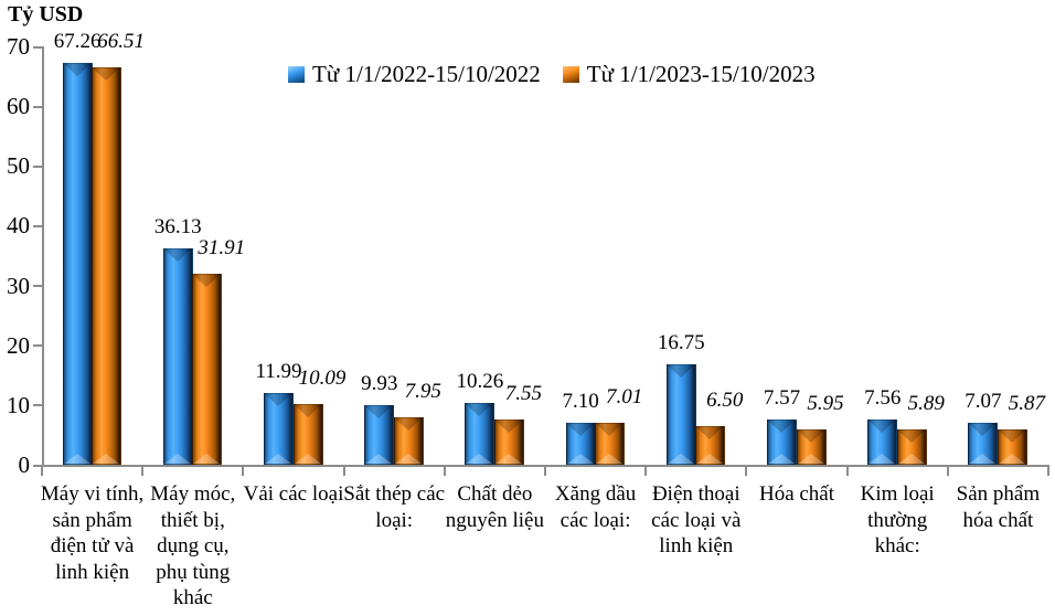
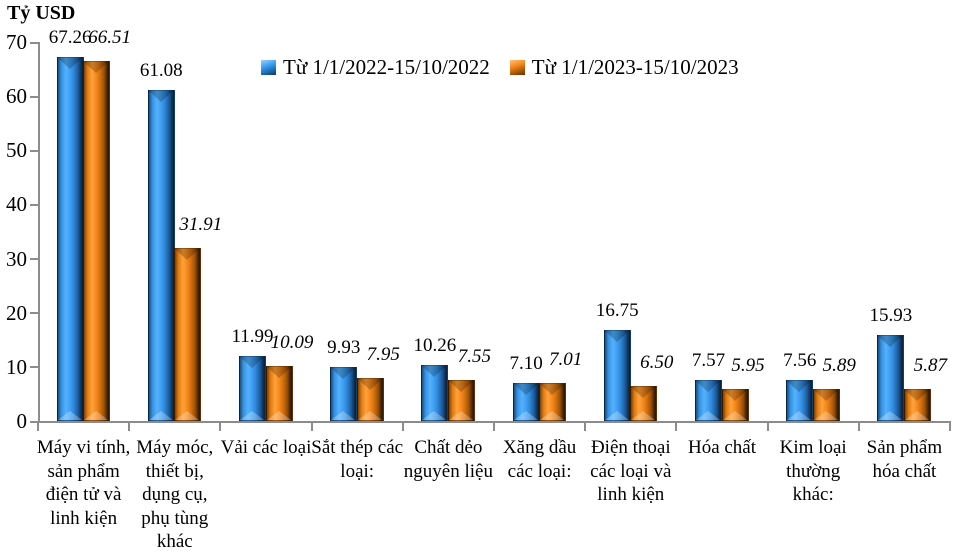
Từ 1/1/2022-15/10/2022/Máy móc, thiết bị, dụng cụ, phụ tùng khác: 36.13 -> 61.08
Từ 1/1/2022-15/10/2022/Sản phẩm hóa chất: 7.07 -> 15.93
